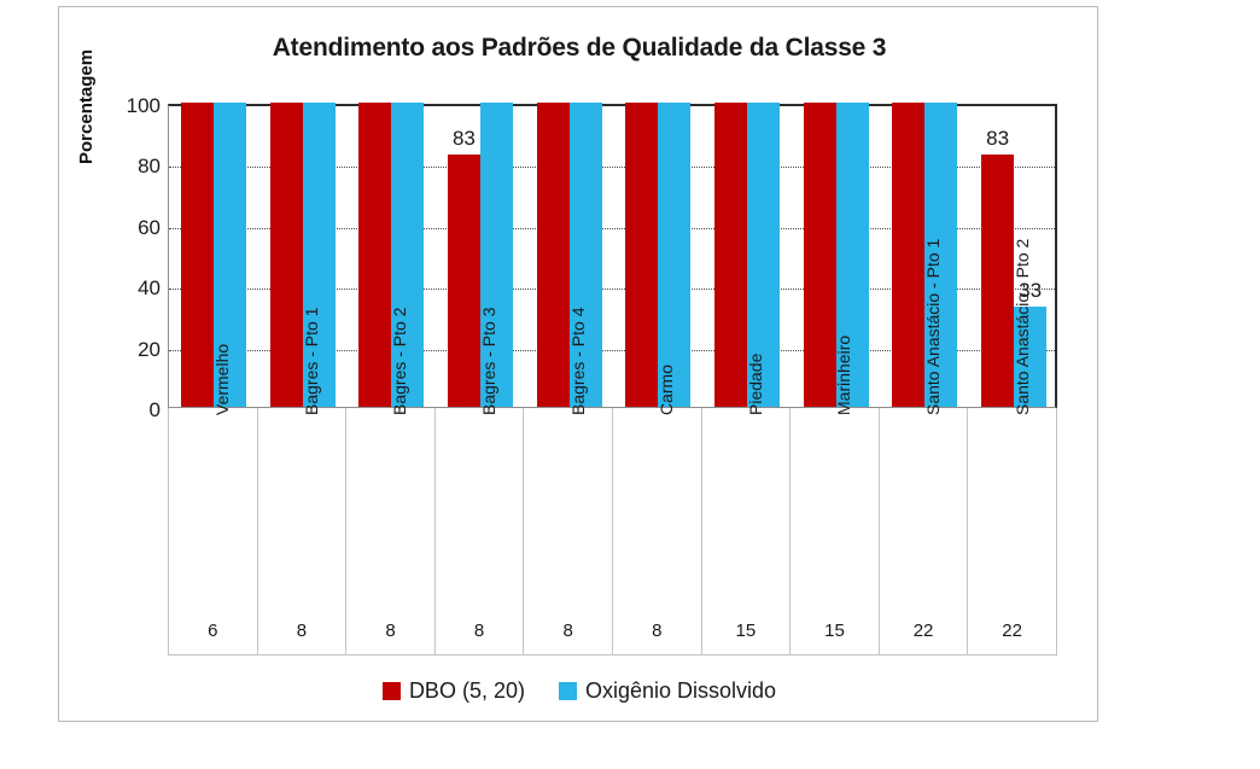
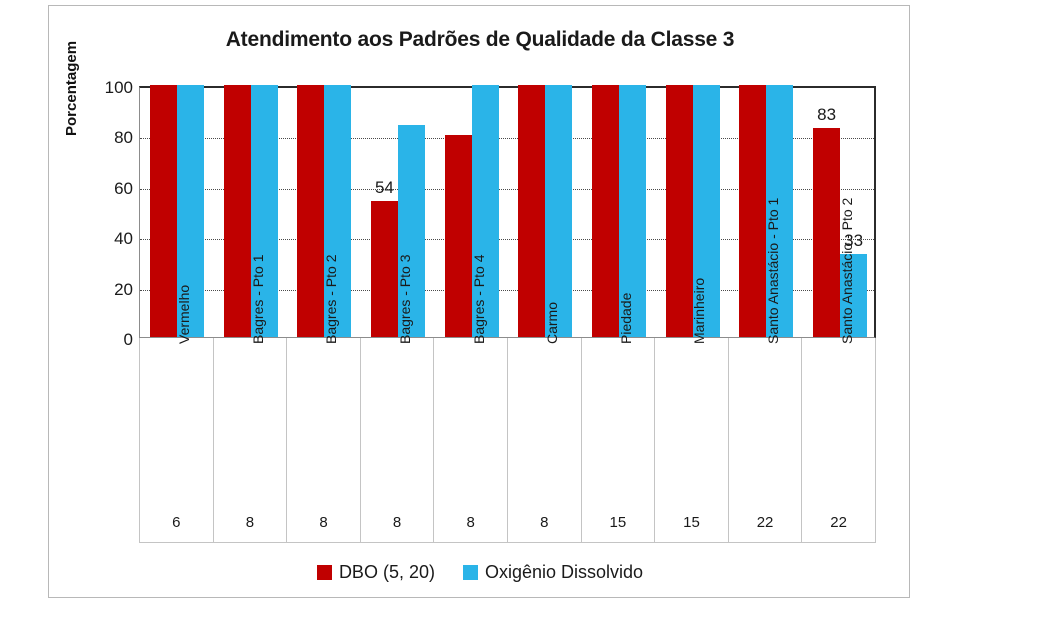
DBO (5, 20)/Bagres - Pto 3: 83 -> 54
Oxigênio Dissolvido/Bagres - Pto 3: 100 -> 84
DBO (5, 20)/Bagres - Pto 4: 100 -> 80
